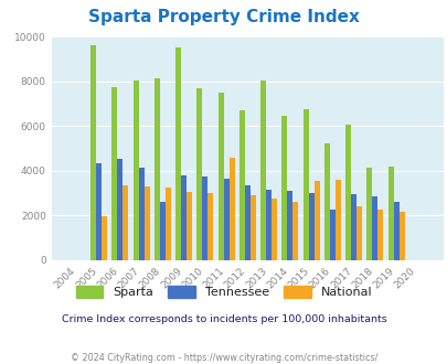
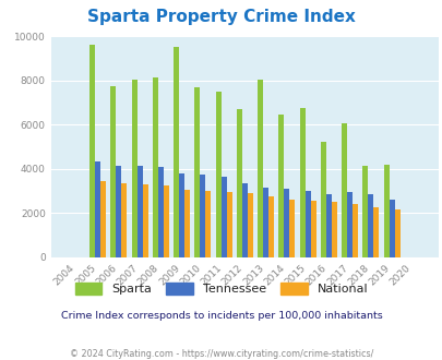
National/2005: 1950 -> 3450
Tennessee/2006: 4550 -> 4150
Tennessee/2008: 2600 -> 4100
National/2011: 4600 -> 2950
National/2015: 3550 -> 2550
Tennessee/2016: 2250 -> 2850
National/2016: 3600 -> 2500
